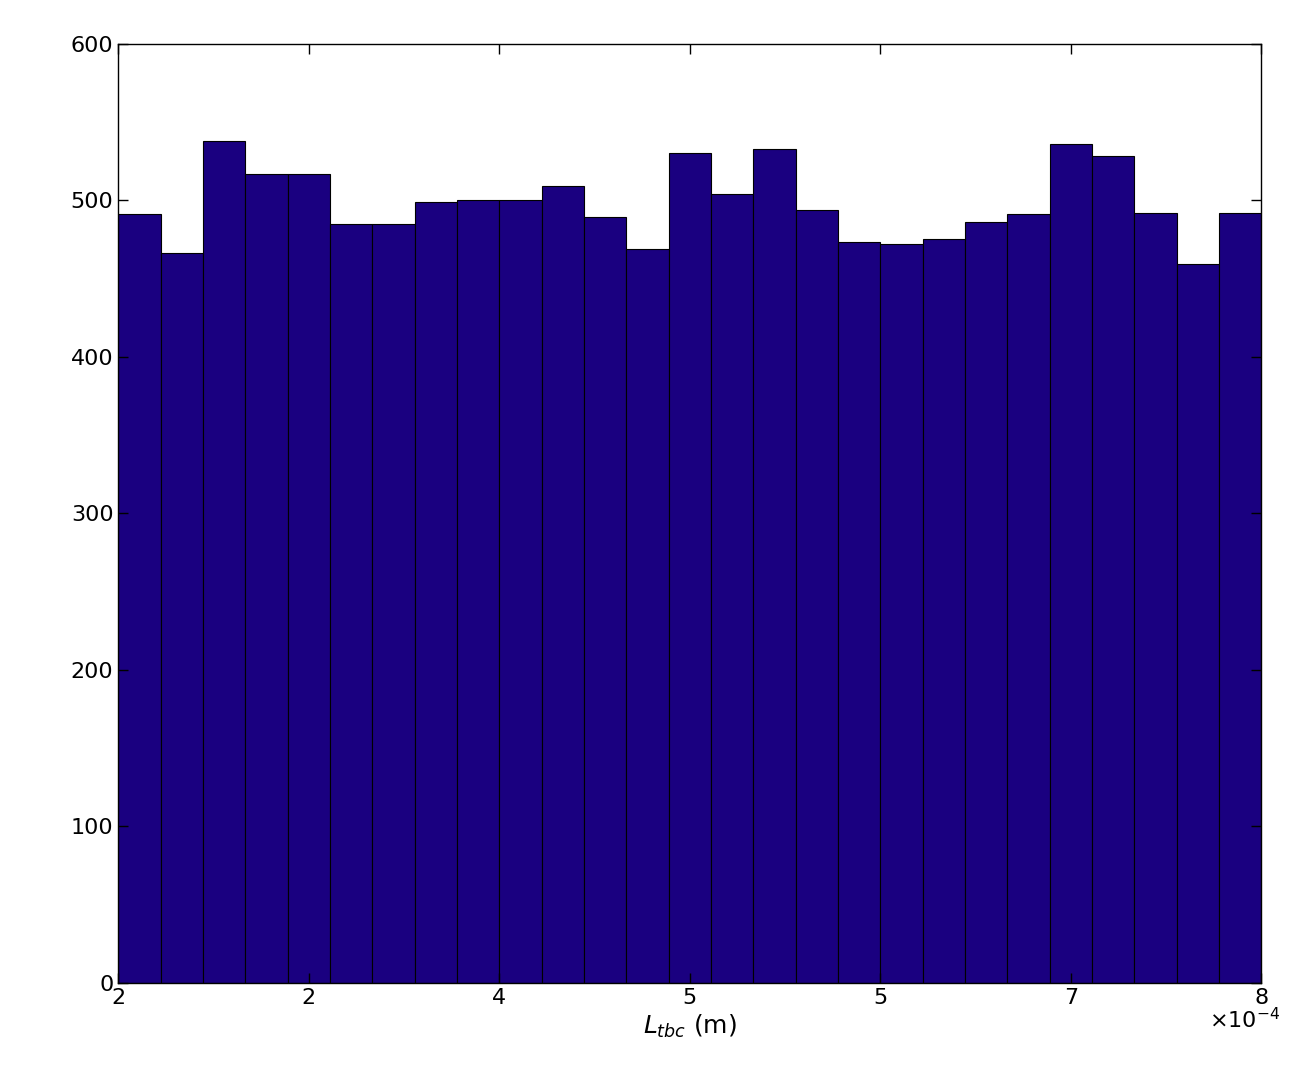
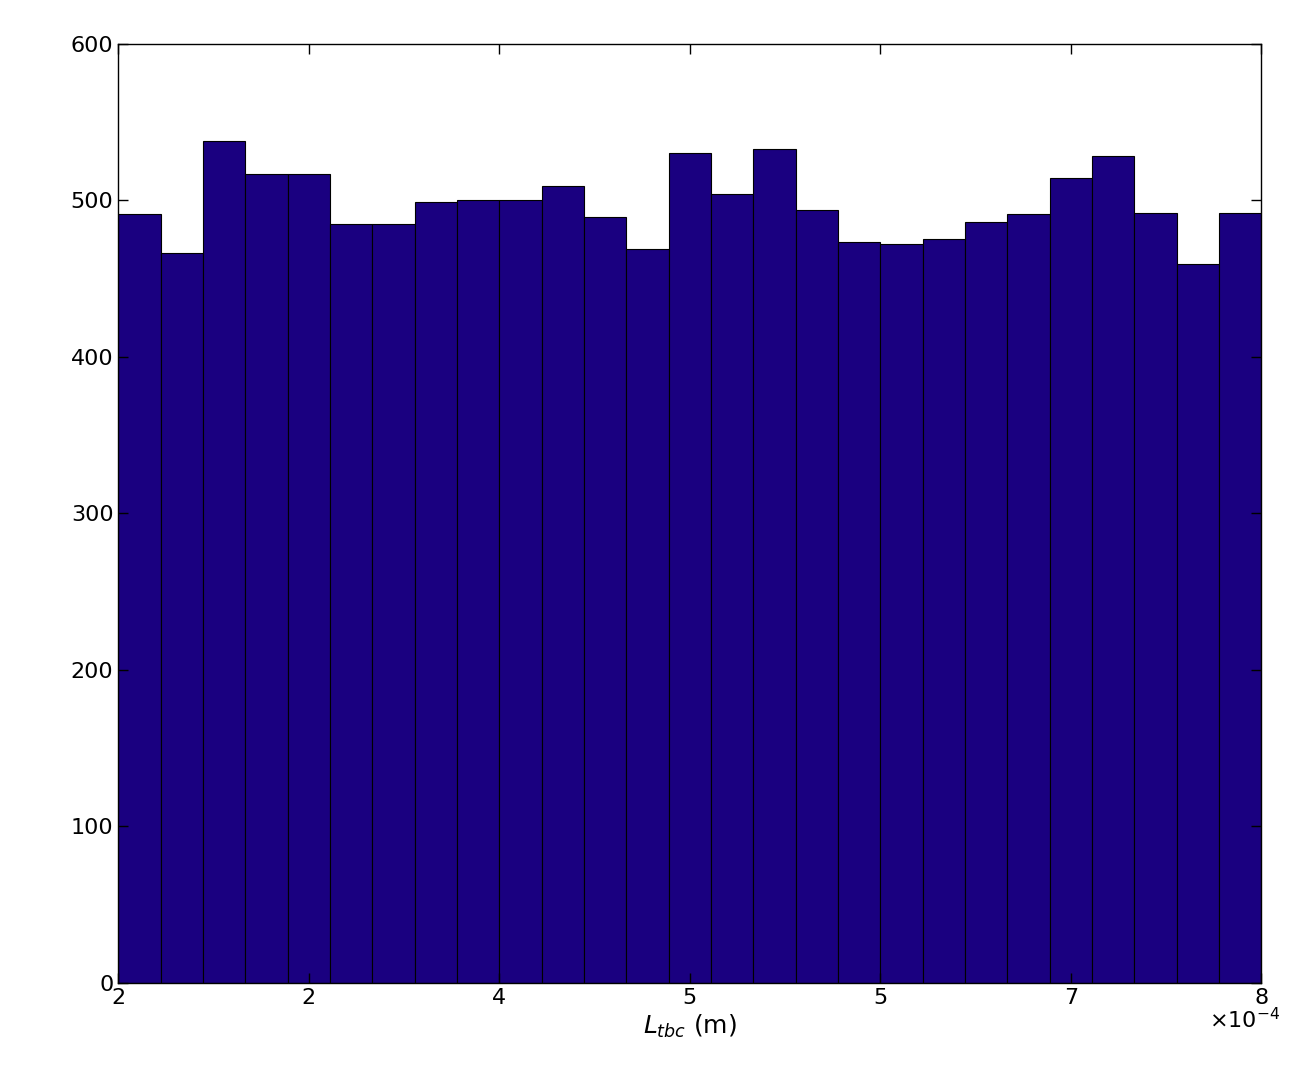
7: 536 -> 514
